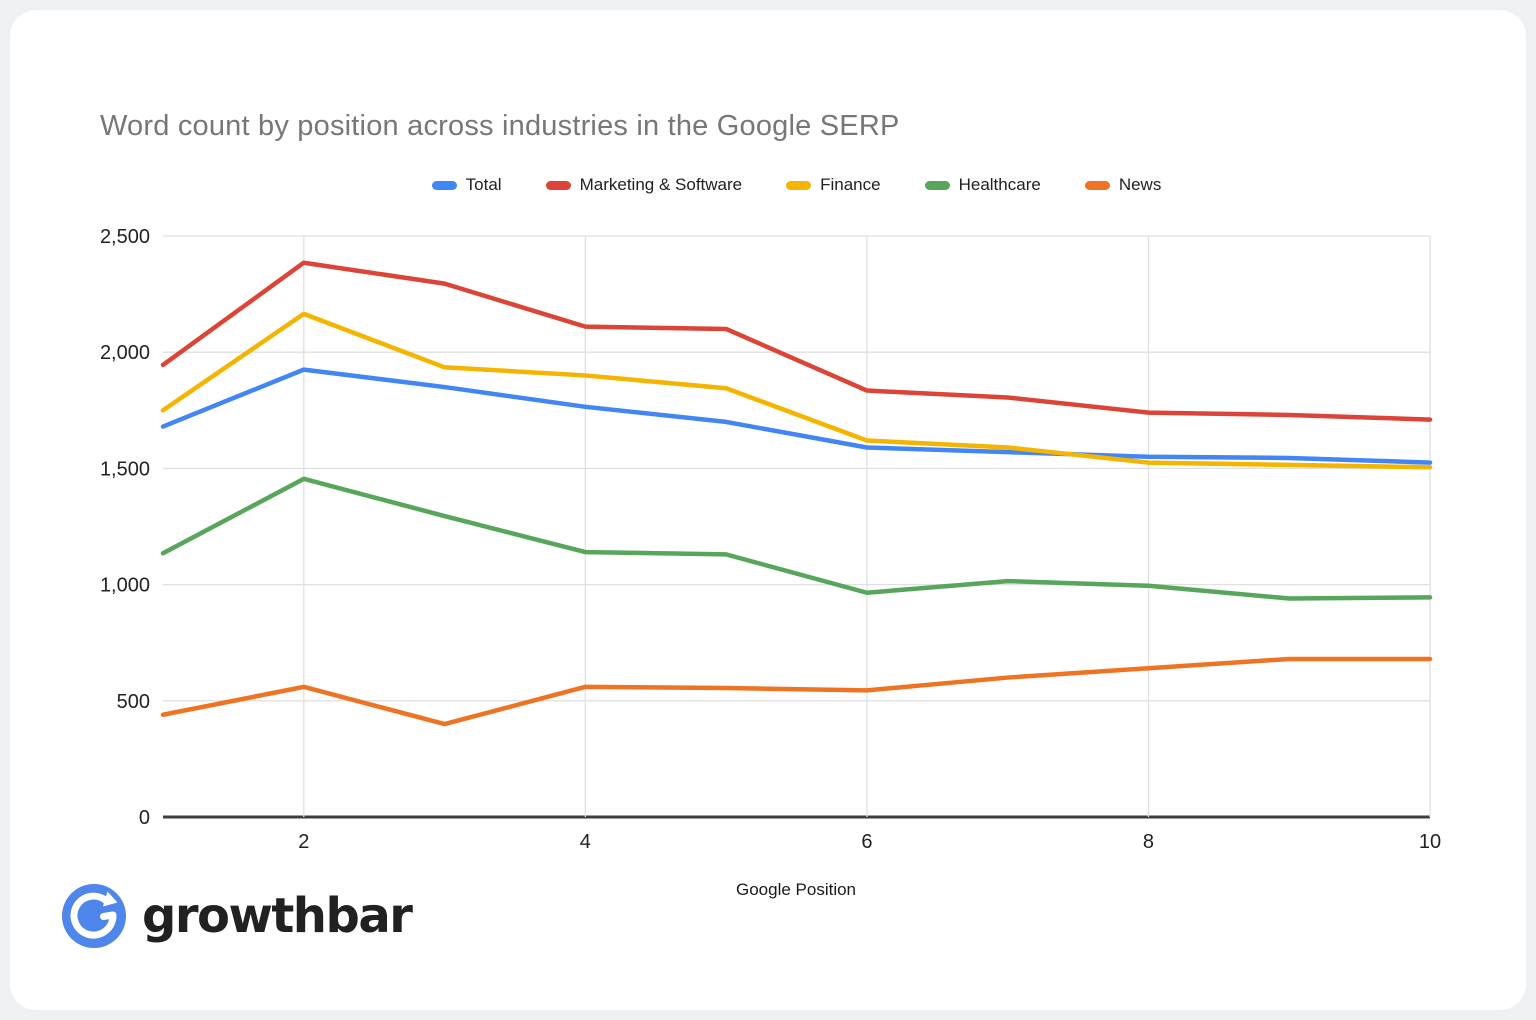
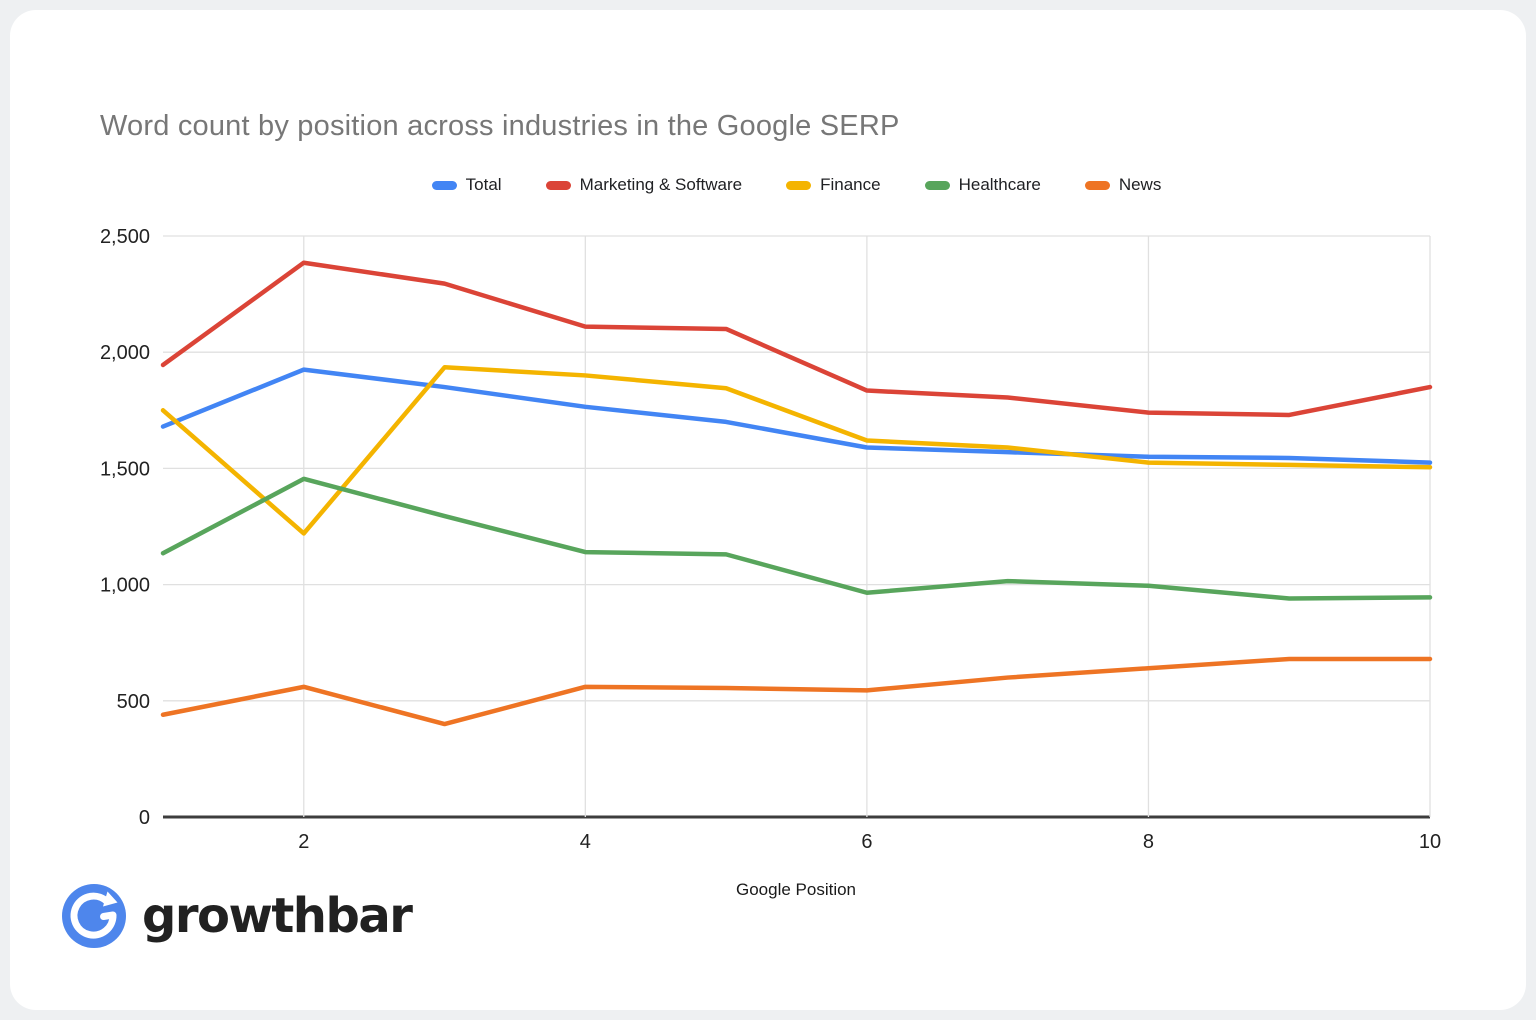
Finance/2: 2160 -> 1220
Marketing & Software/10: 1710 -> 1850
